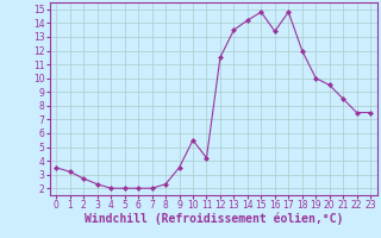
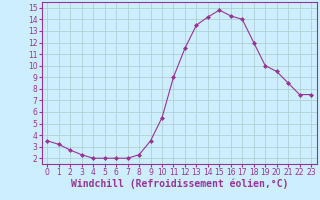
11: 4.2 -> 9.0
16: 13.4 -> 14.3
17: 14.8 -> 14.0
